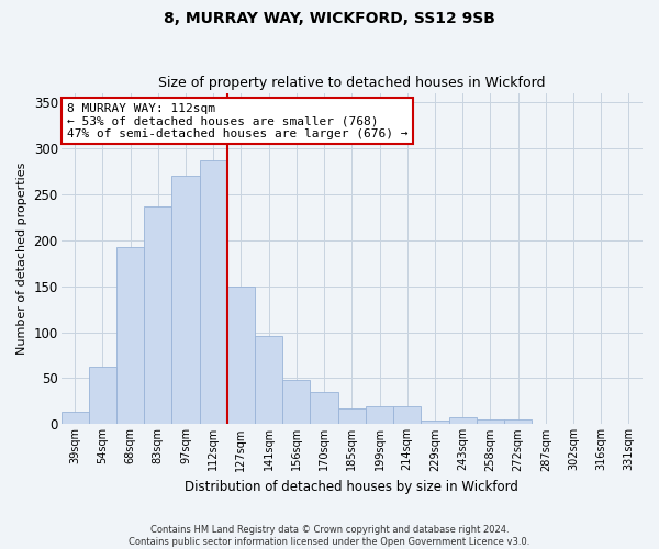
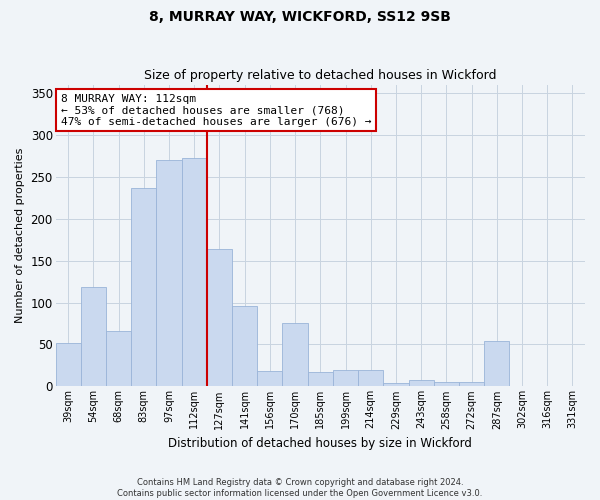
39sqm: 13 -> 52
54sqm: 62 -> 118
68sqm: 192 -> 66
112sqm: 287 -> 272
127sqm: 150 -> 164
156sqm: 48 -> 18
170sqm: 35 -> 76
287sqm: 1 -> 54
